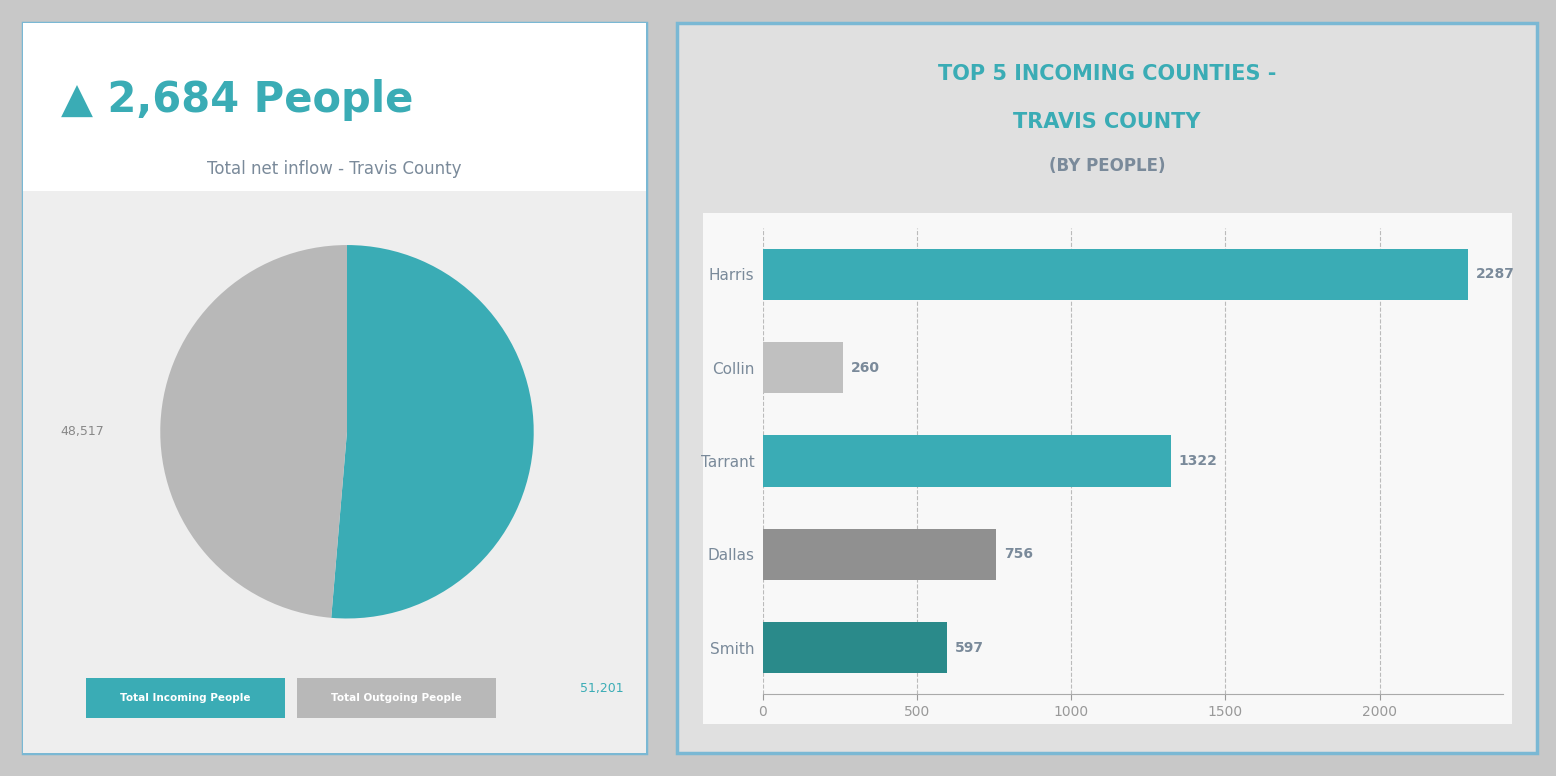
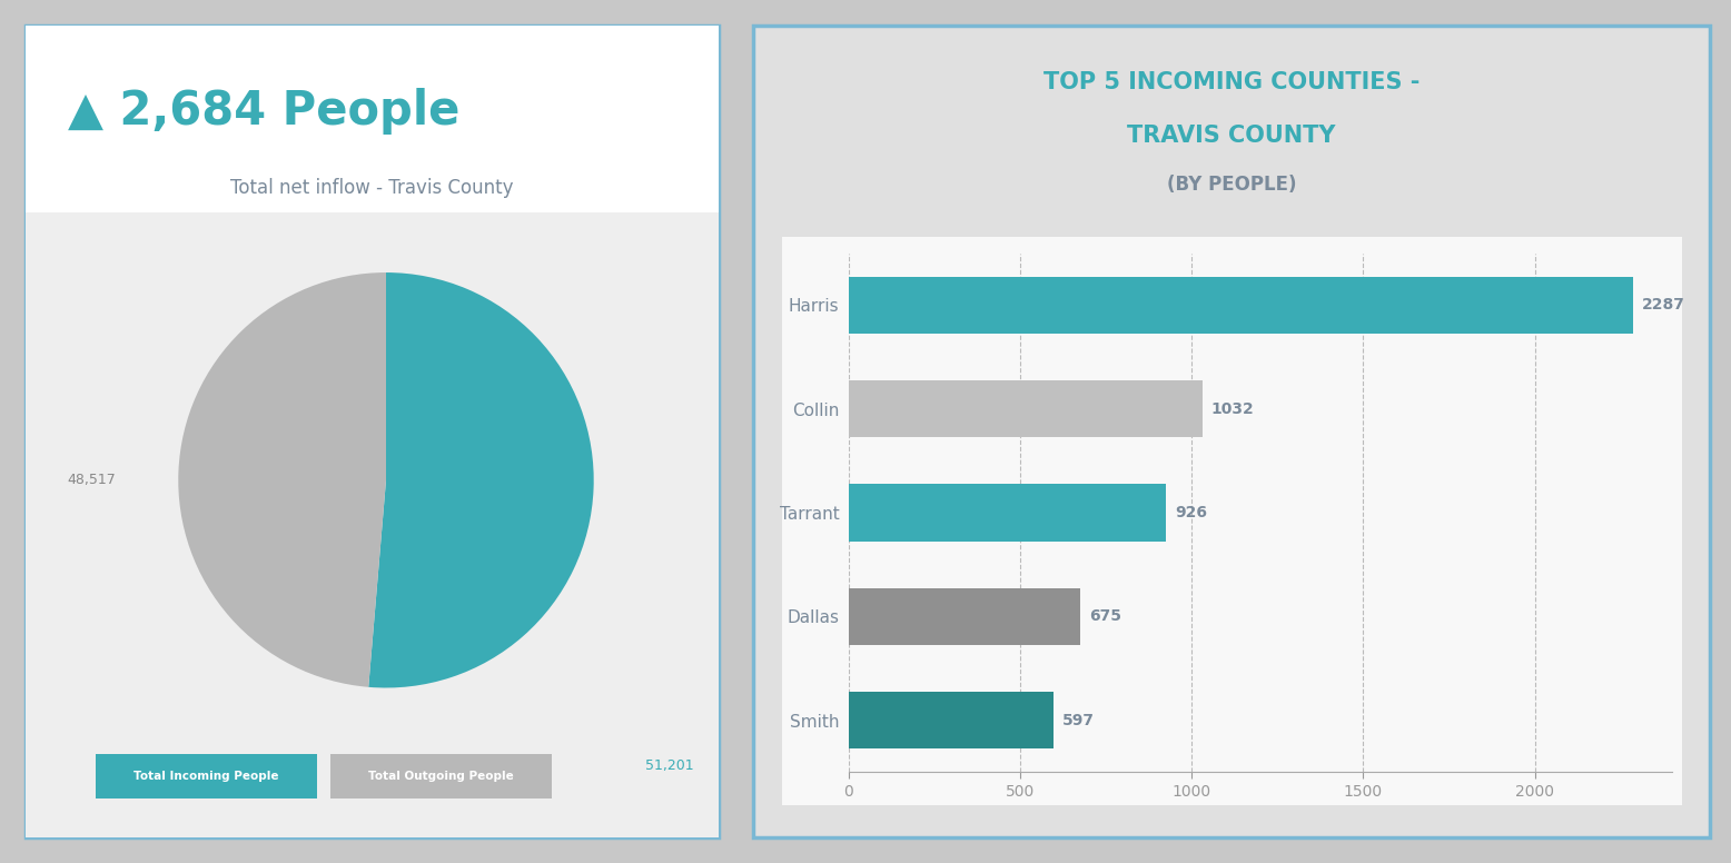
Collin: 260 -> 1032
Tarrant: 1322 -> 926
Dallas: 756 -> 675
